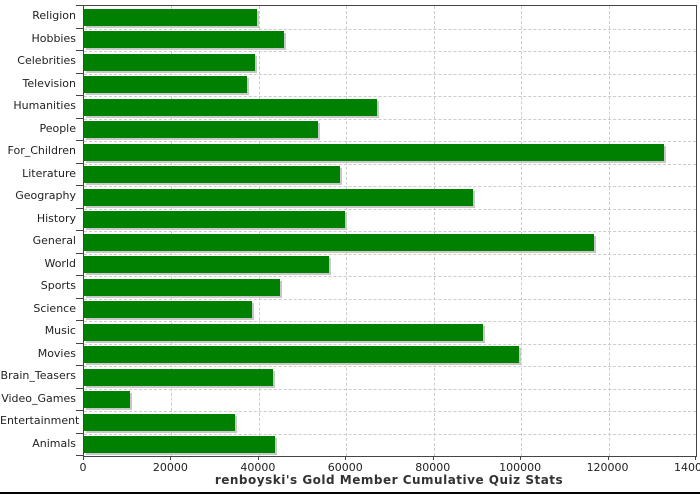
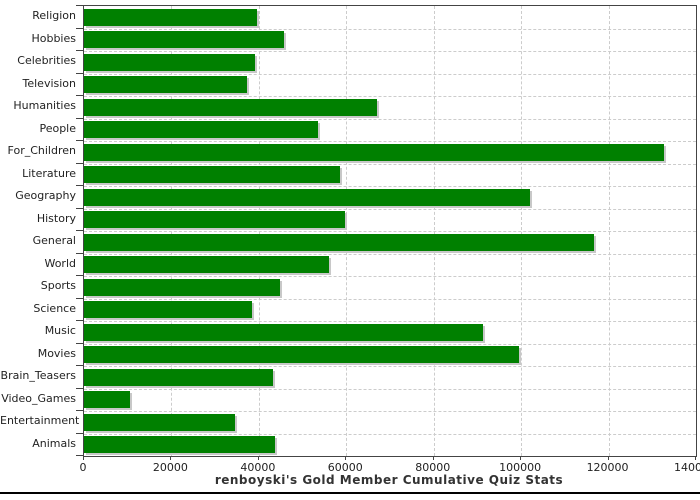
Geography: 89000 -> 102000
